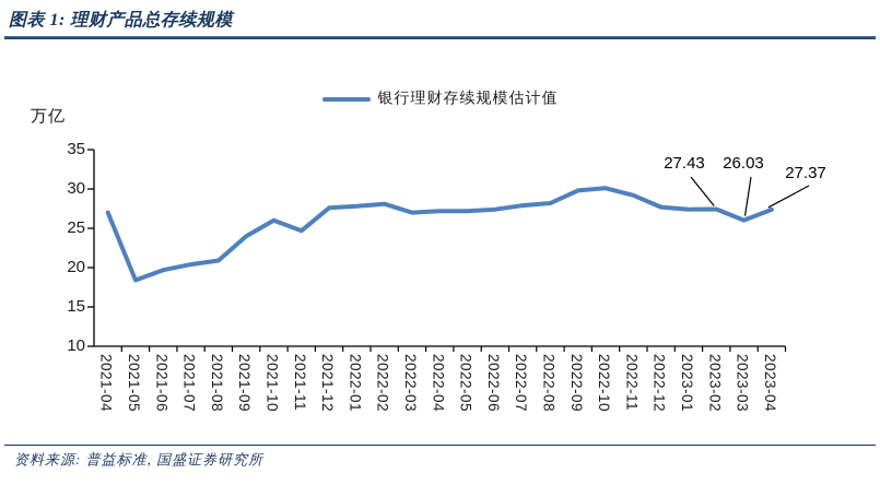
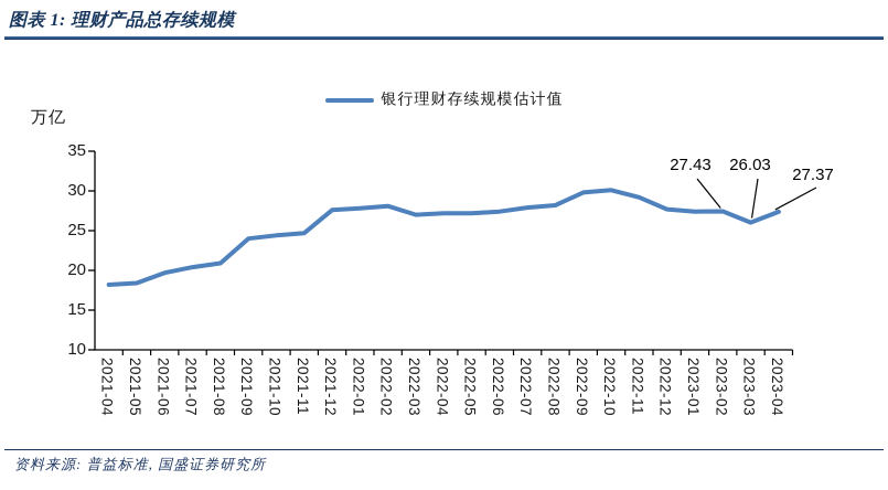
2021-04: 27 -> 18
2021-10: 26 -> 24
